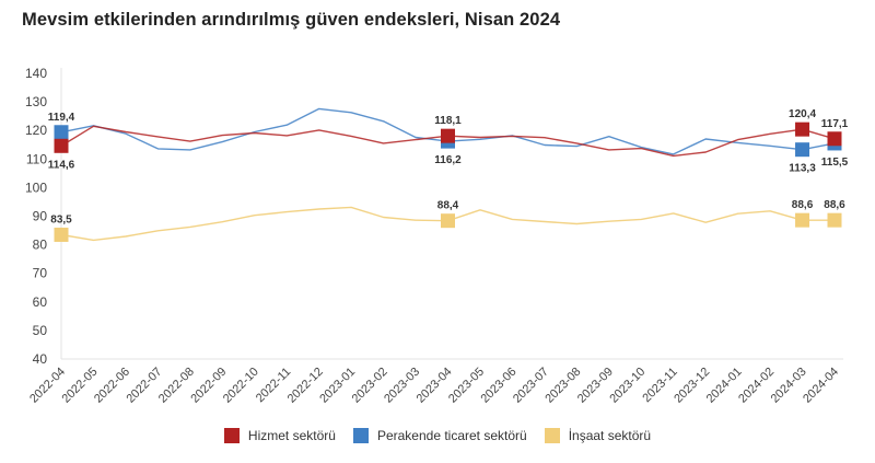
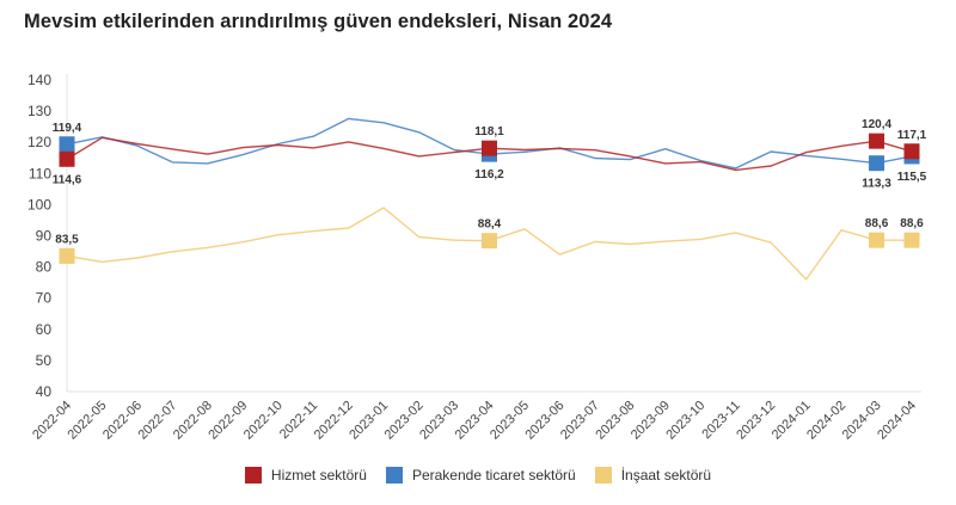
İnşaat sektörü/2023-01: 93 -> 99
İnşaat sektörü/2023-06: 89 -> 84
İnşaat sektörü/2024-01: 91 -> 76
